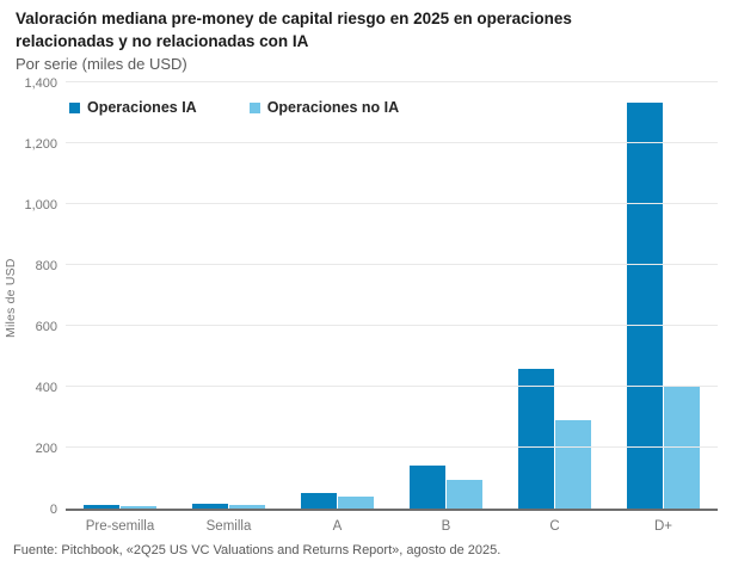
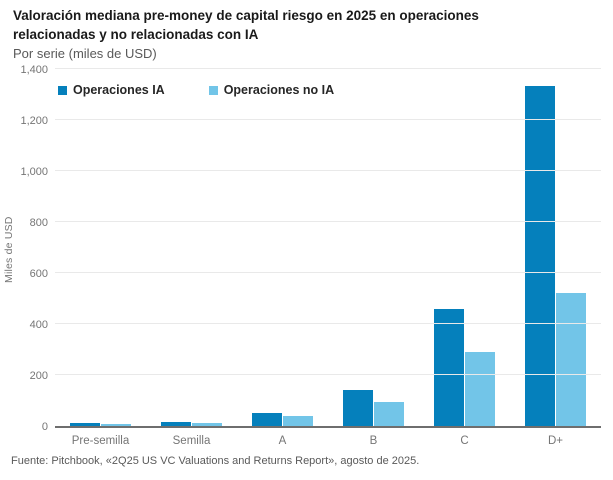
Operaciones no IA/D+: 400 -> 520
